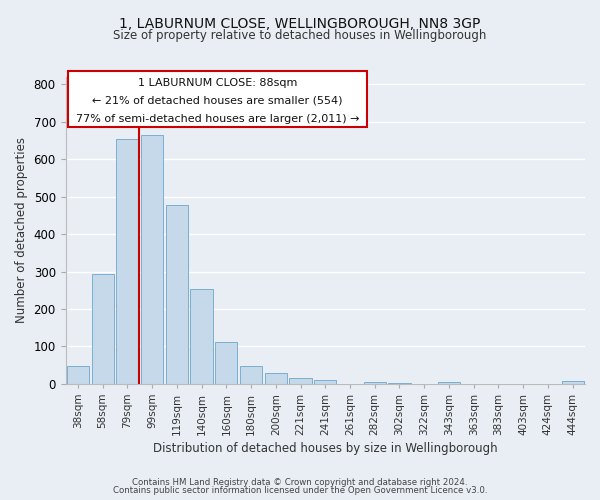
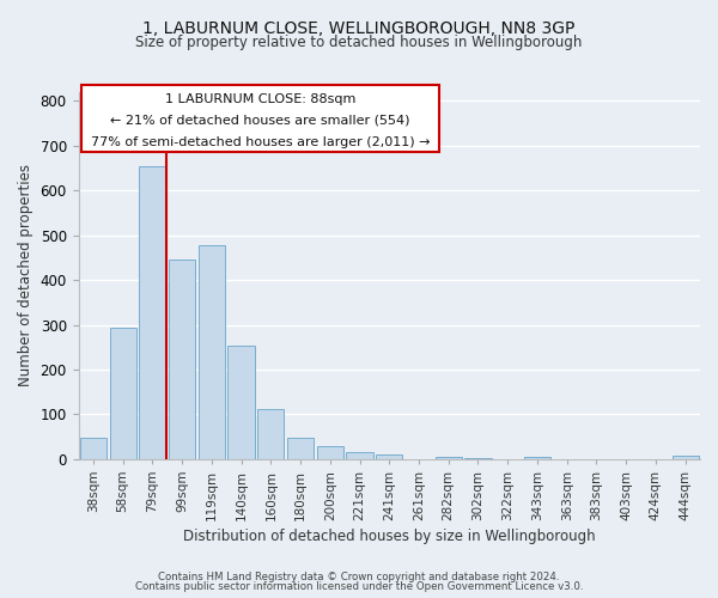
99sqm: 665 -> 445
